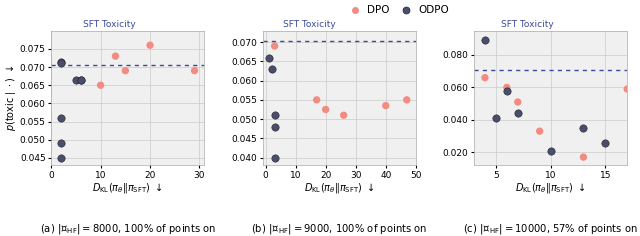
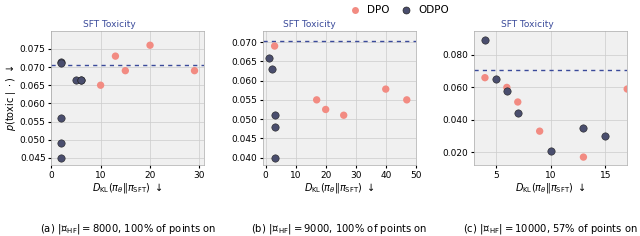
DPO/40: 0.0535 -> 0.0578
ODPO/5: 0.041 -> 0.065
ODPO/15: 0.026 -> 0.030
